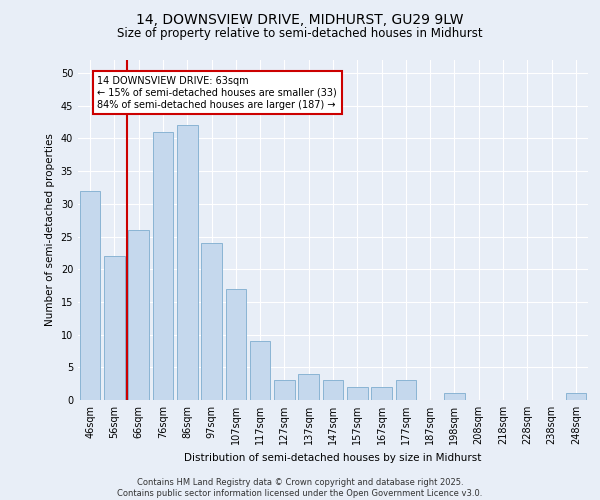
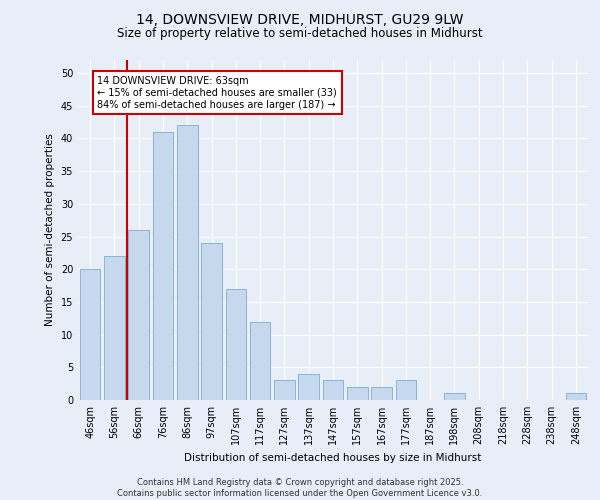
46sqm: 32 -> 20
117sqm: 9 -> 12
